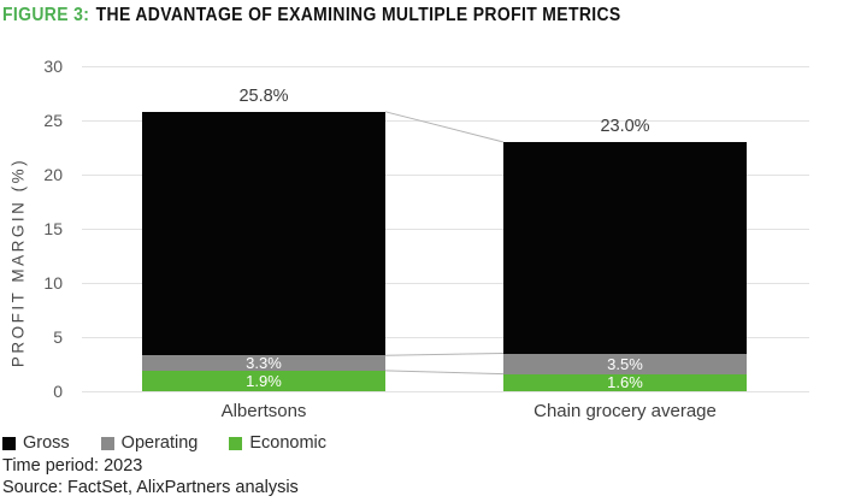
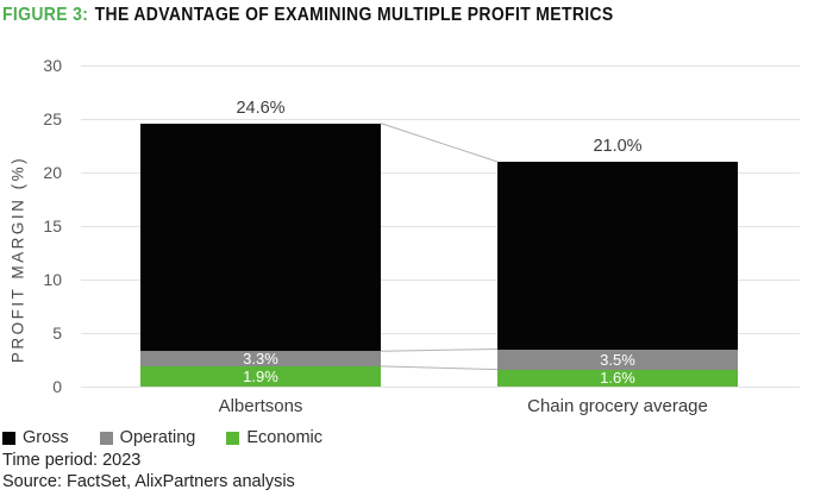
Gross/Albertsons: 25.8% -> 24.6%
Gross/Chain grocery average: 23.0% -> 21.0%
